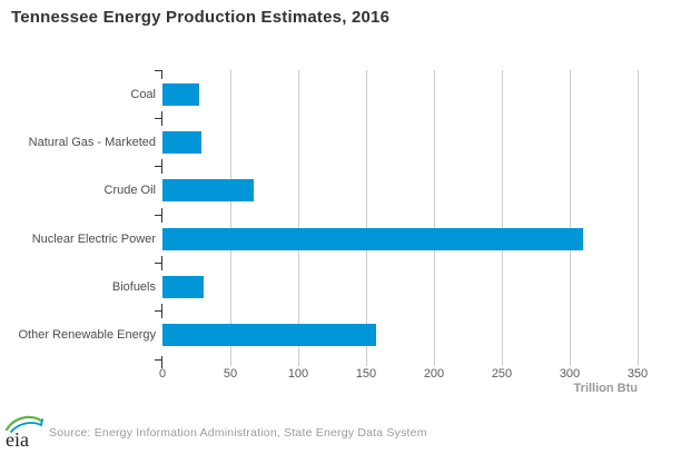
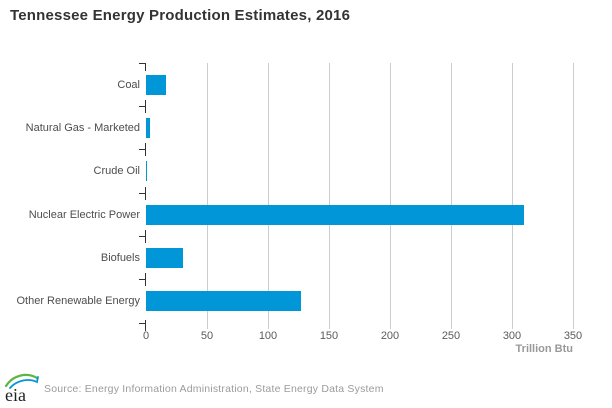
Coal: 27 -> 16
Natural Gas - Marketed: 29 -> 4
Crude Oil: 67 -> 1
Other Renewable Energy: 157 -> 127
